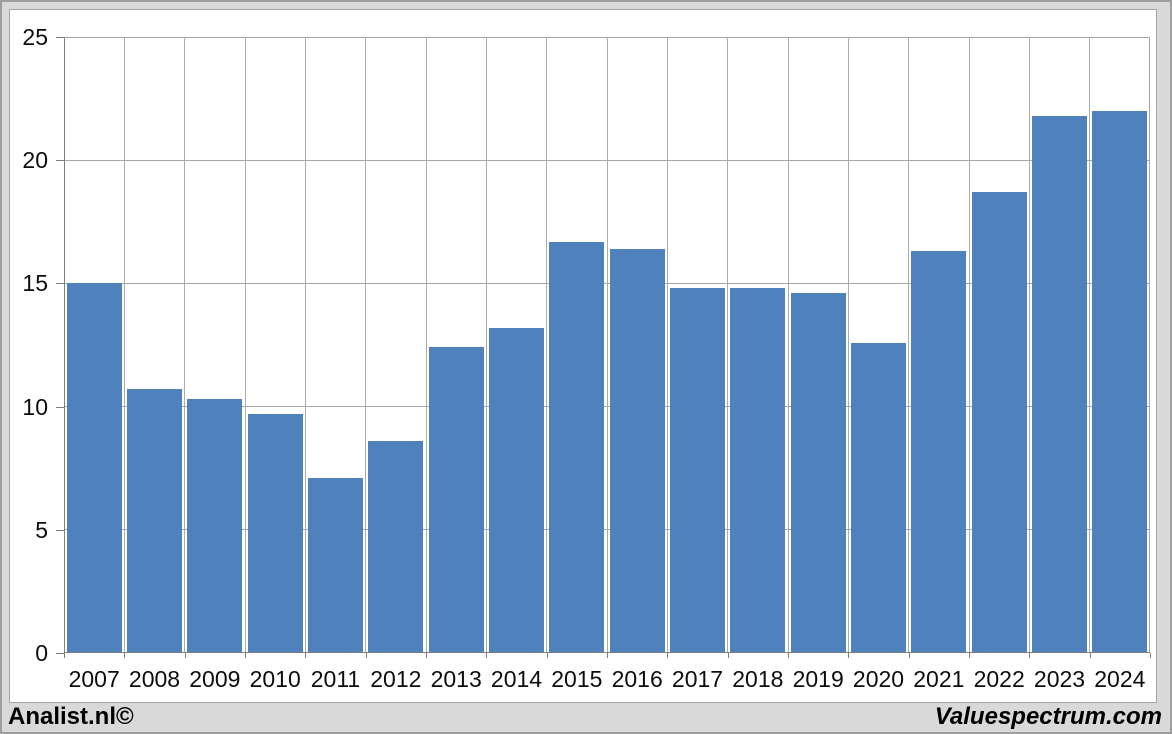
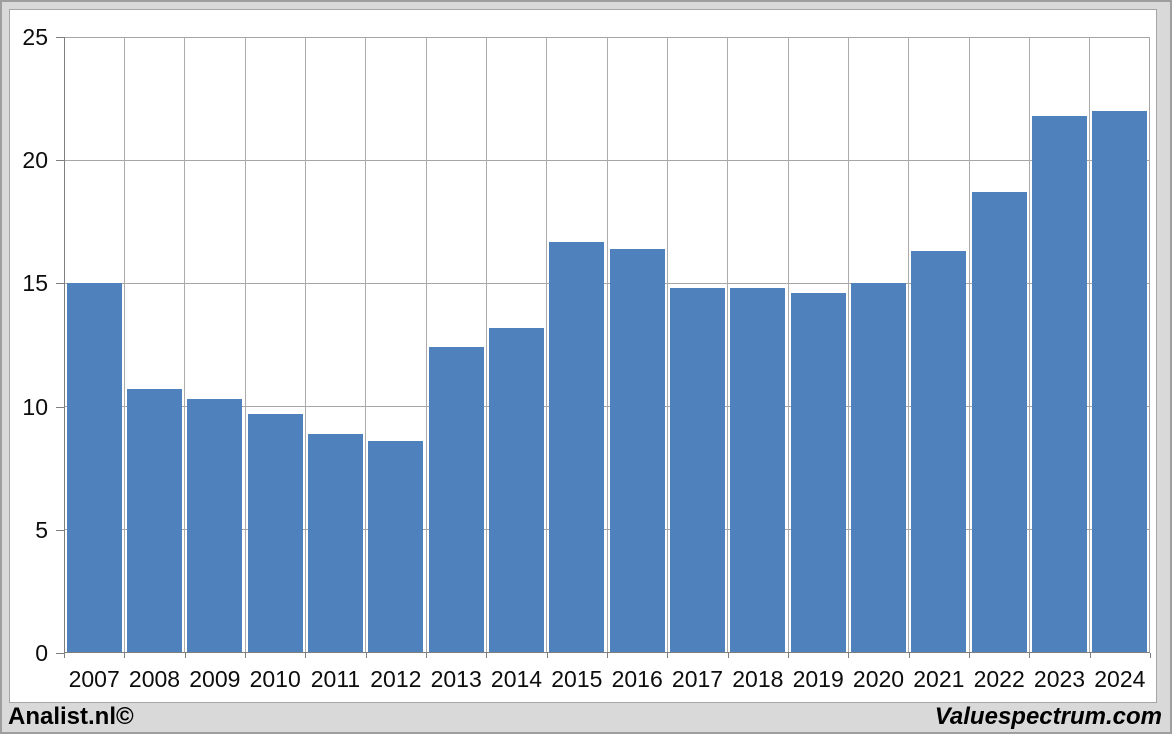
2011: 7.1 -> 8.9
2020: 12.6 -> 15.0
